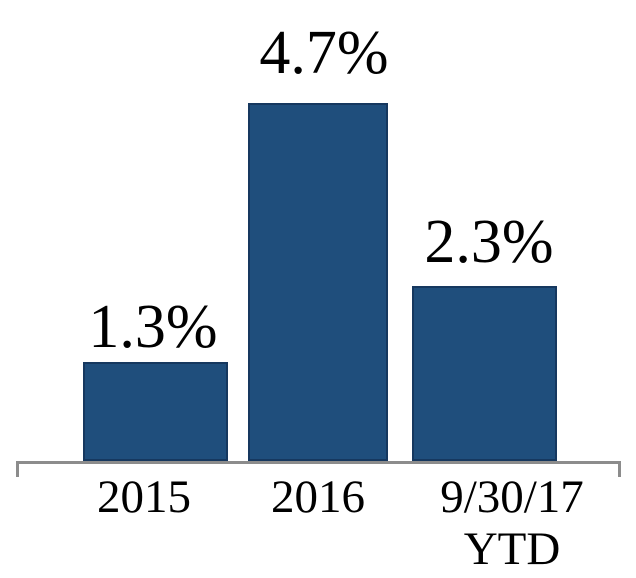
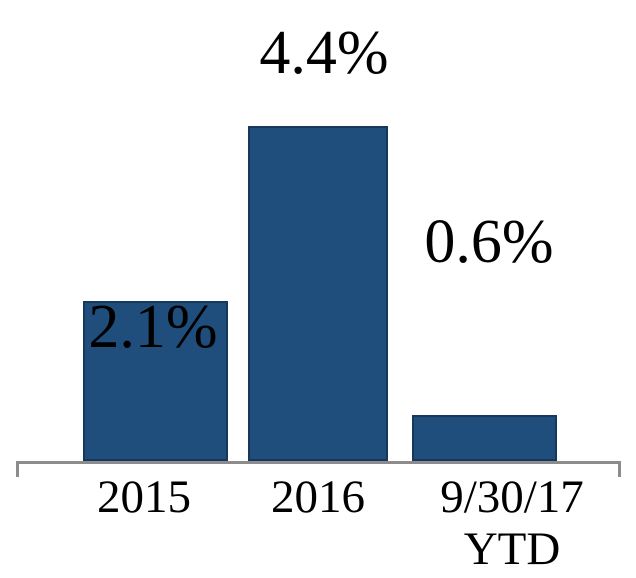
2015: 1.3% -> 2.1%
2016: 4.7% -> 4.4%
9/30/17 YTD: 2.3% -> 0.6%
